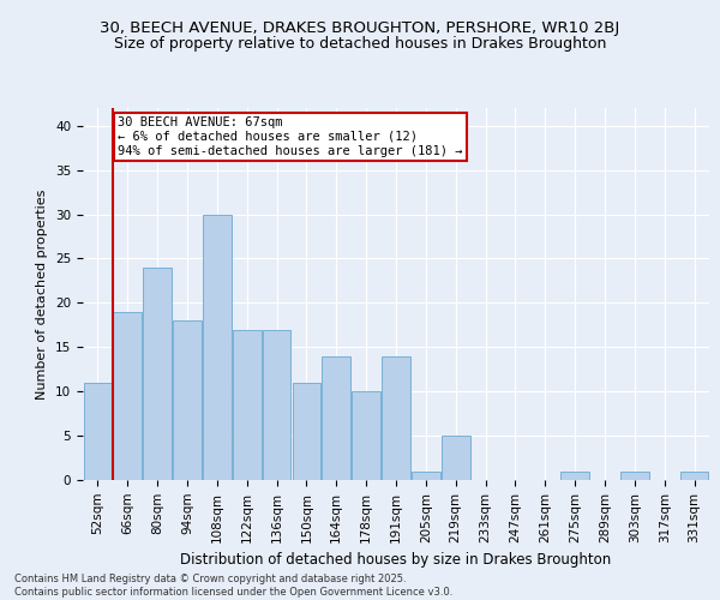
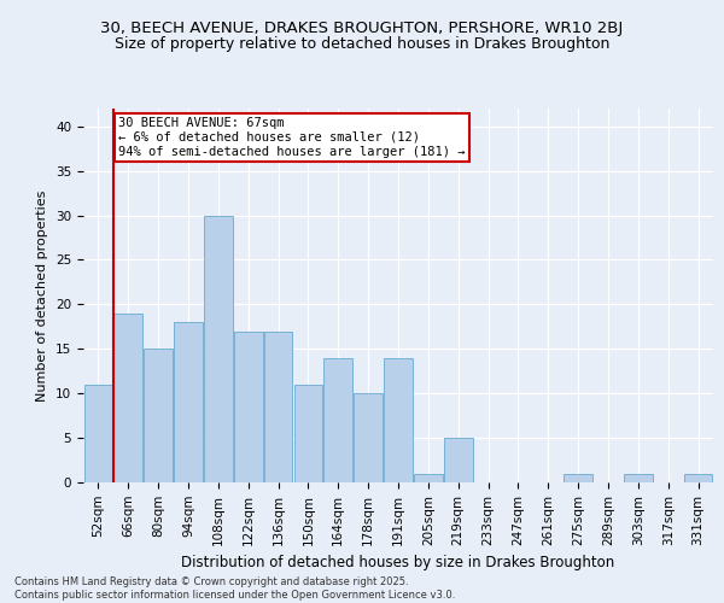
80sqm: 24 -> 15
